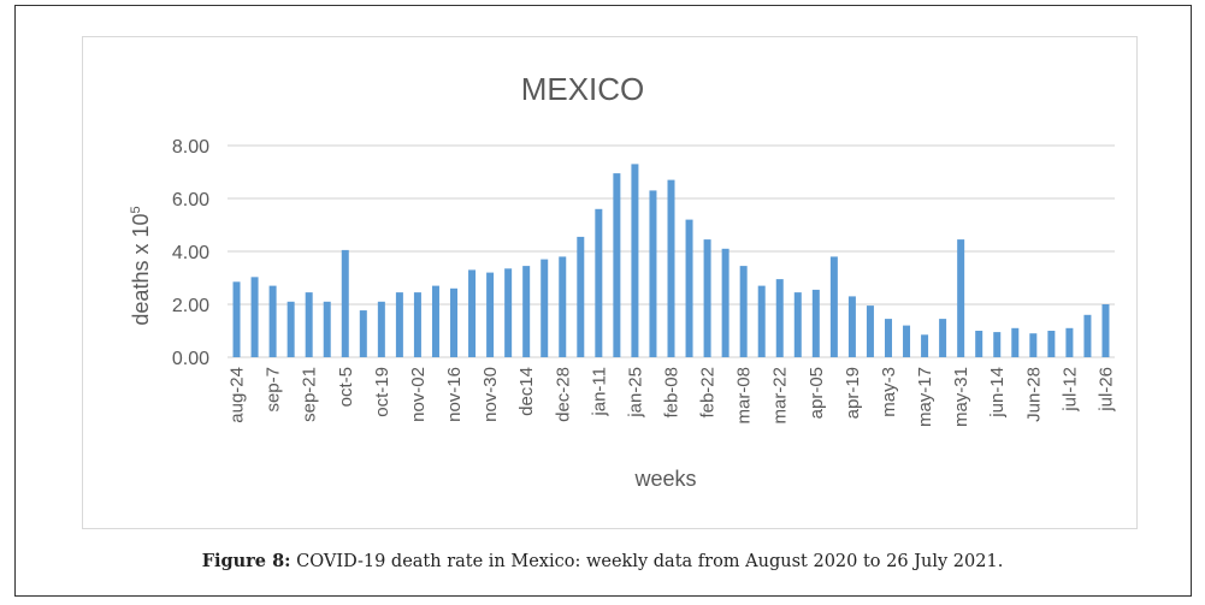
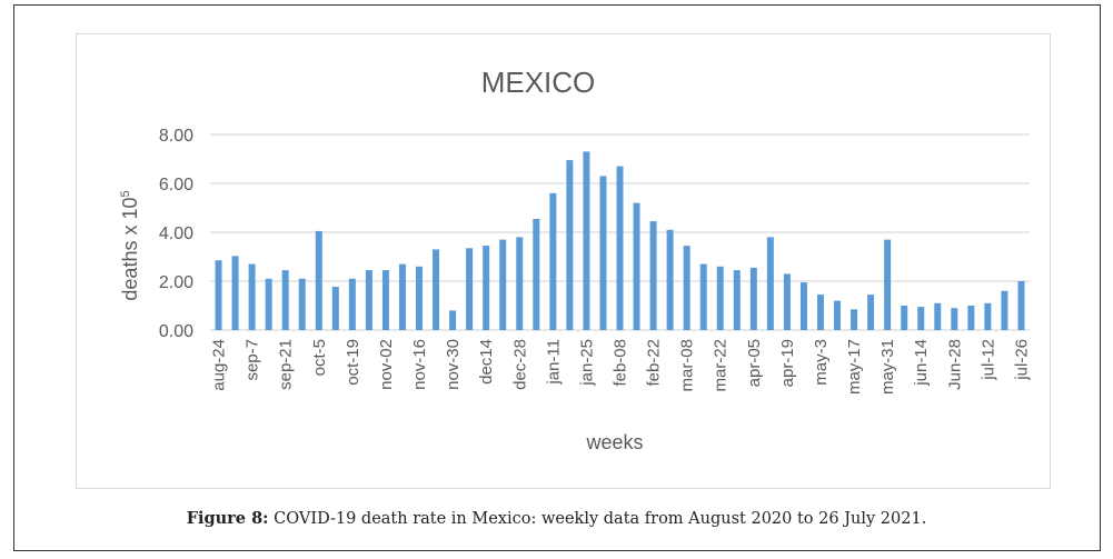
nov-30: 3.2 -> 0.8
mar-22: 3.0 -> 2.6
may-31: 4.5 -> 3.7
